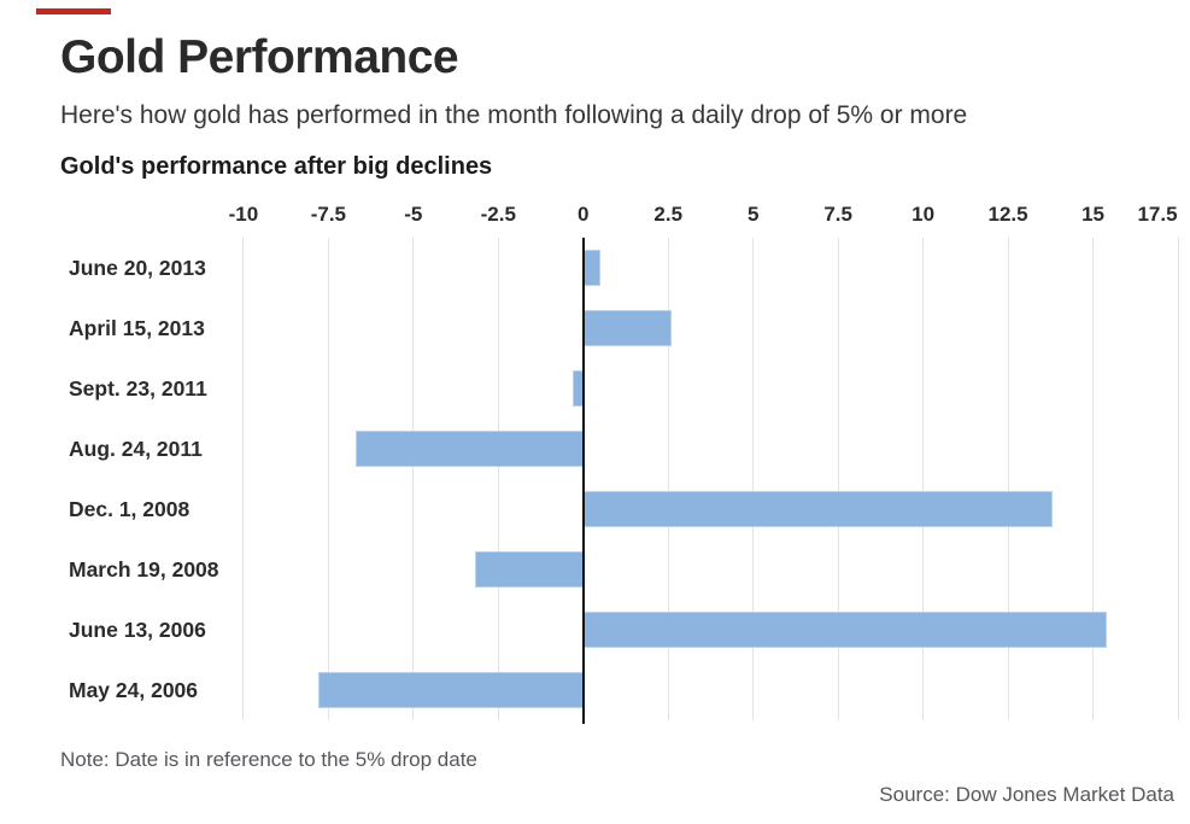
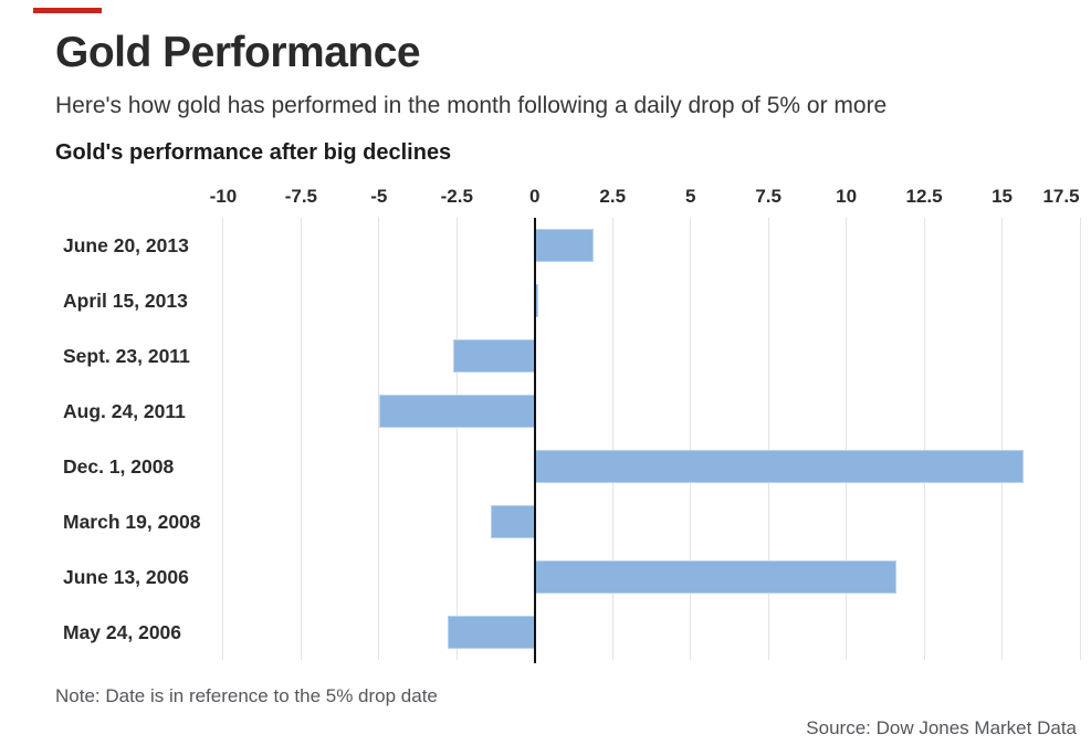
June 20, 2013: 0,5 -> 1,9
April 15, 2013: 2,6 -> 0,1
Sept. 23, 2011: -0,3 -> -2,6
Aug. 24, 2011: -6,7 -> -5,0
Dec. 1, 2008: 13,8 -> 15,7
March 19, 2008: -3,2 -> -1,4
June 13, 2006: 15,4 -> 11,6
May 24, 2006: -7,8 -> -2,8
